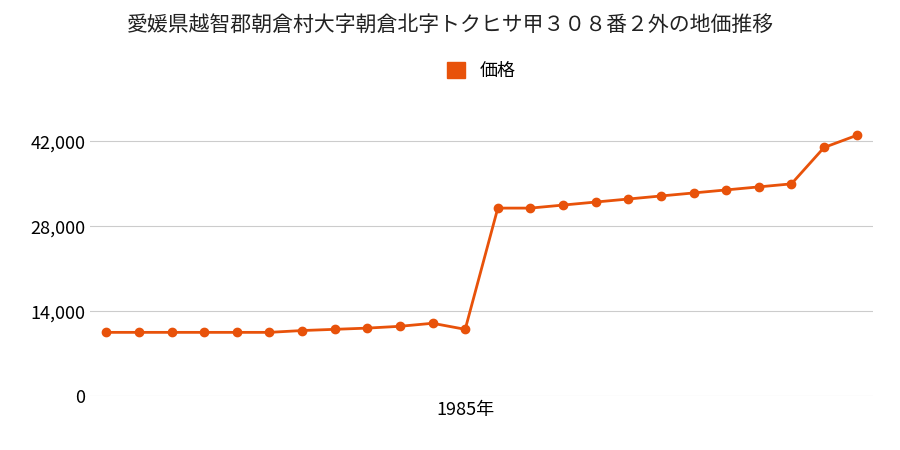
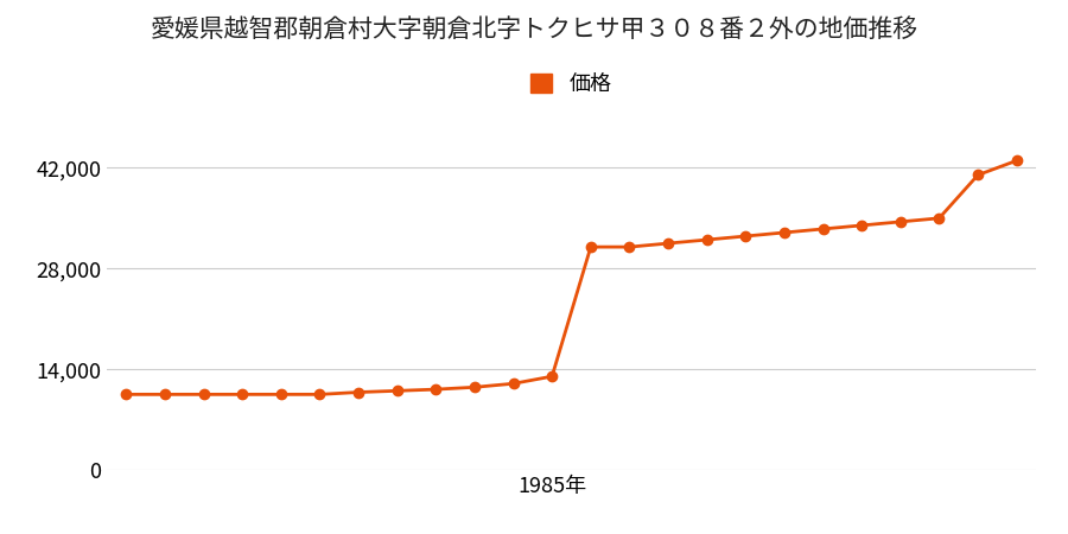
1985年: 11,000 -> 13,000
